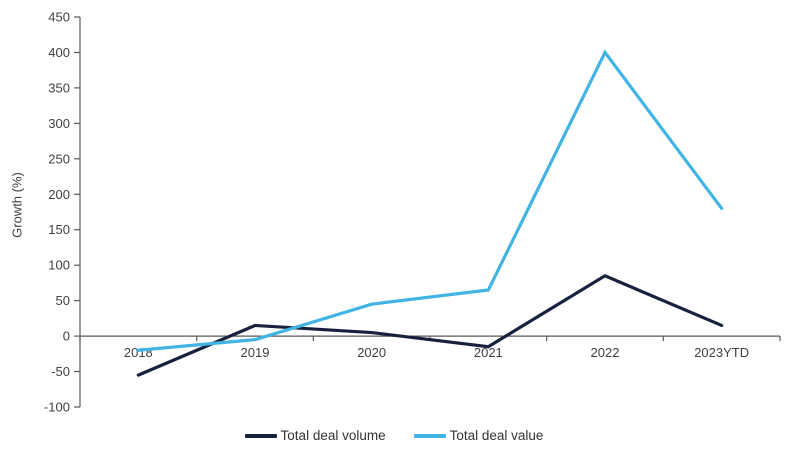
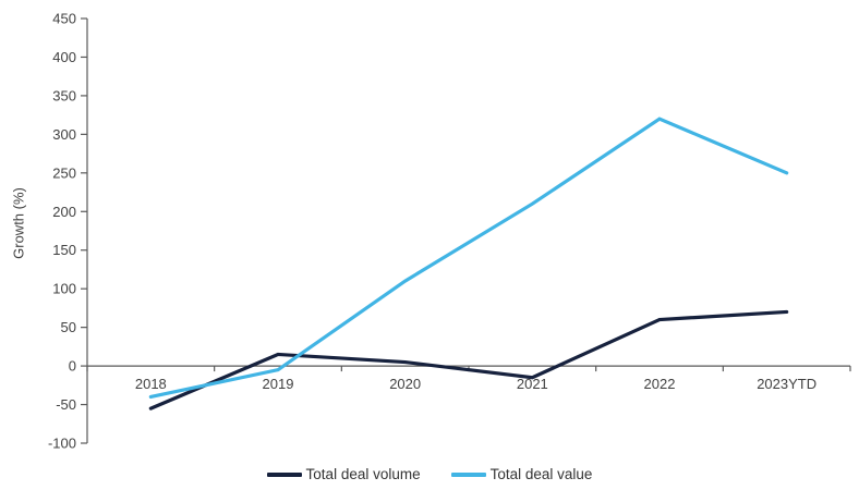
Total deal value/2018: -20 -> -40
Total deal value/2020: 40 -> 110
Total deal value/2021: 60 -> 210
Total deal volume/2022: 80 -> 60
Total deal value/2022: 400 -> 320
Total deal volume/2023YTD: 20 -> 70
Total deal value/2023YTD: 180 -> 250
